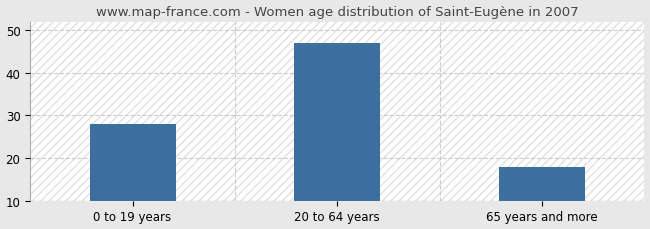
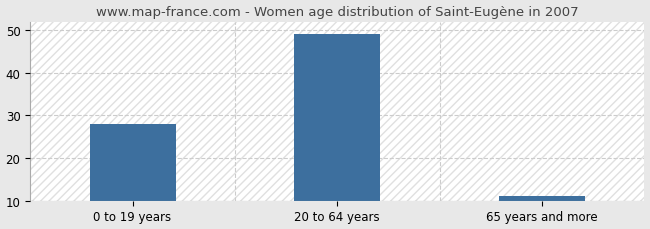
20 to 64 years: 47 -> 49
65 years and more: 18 -> 11
